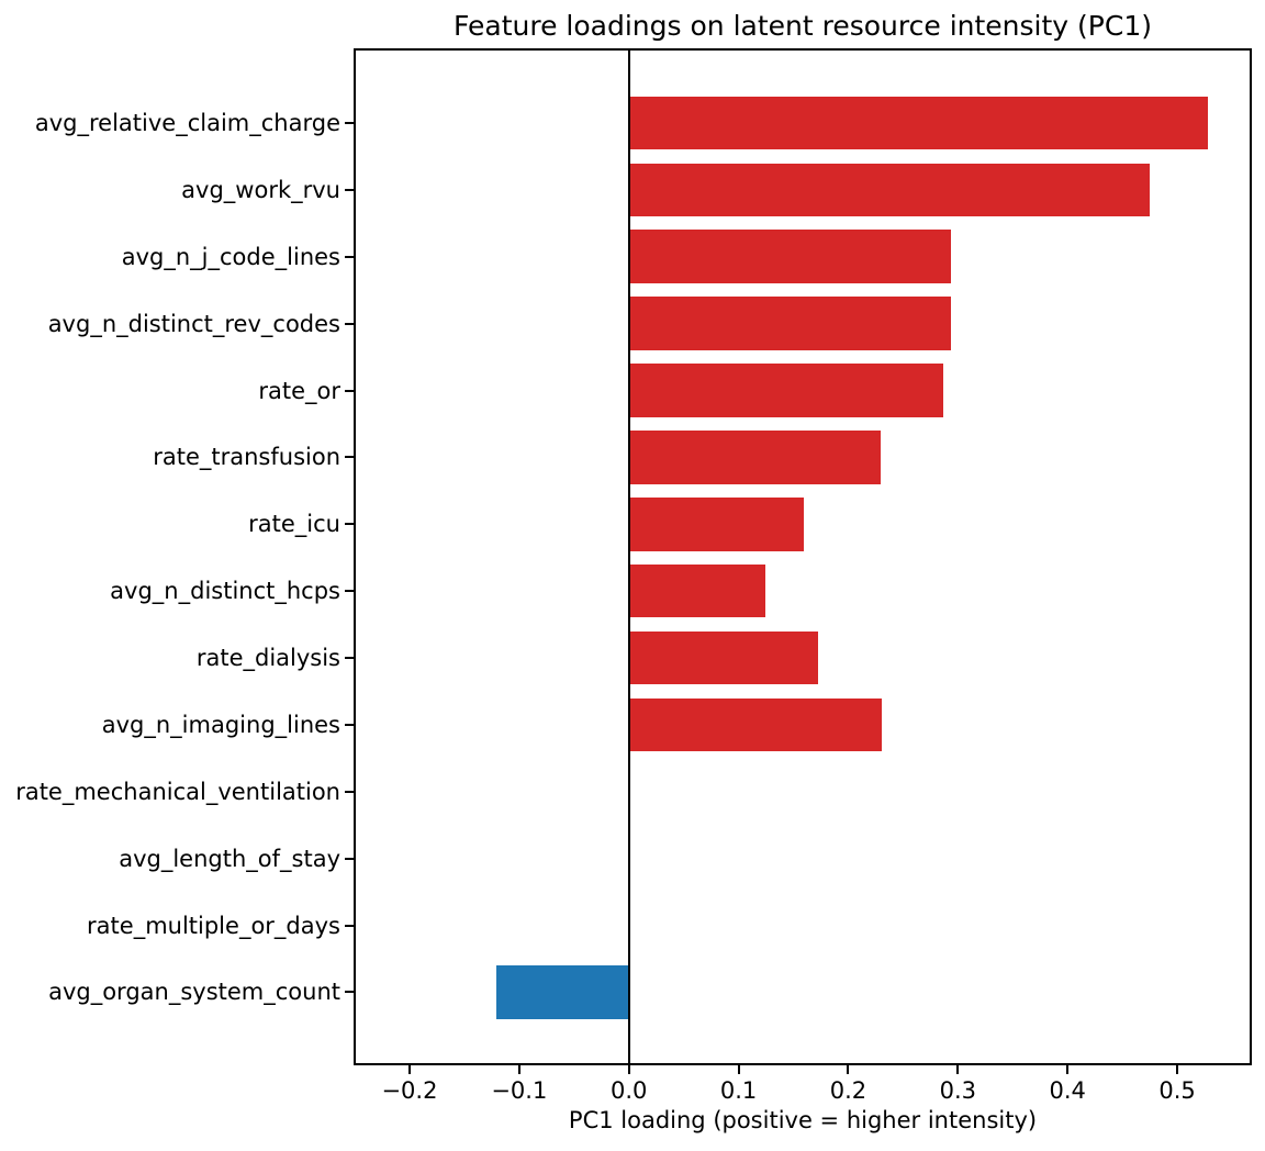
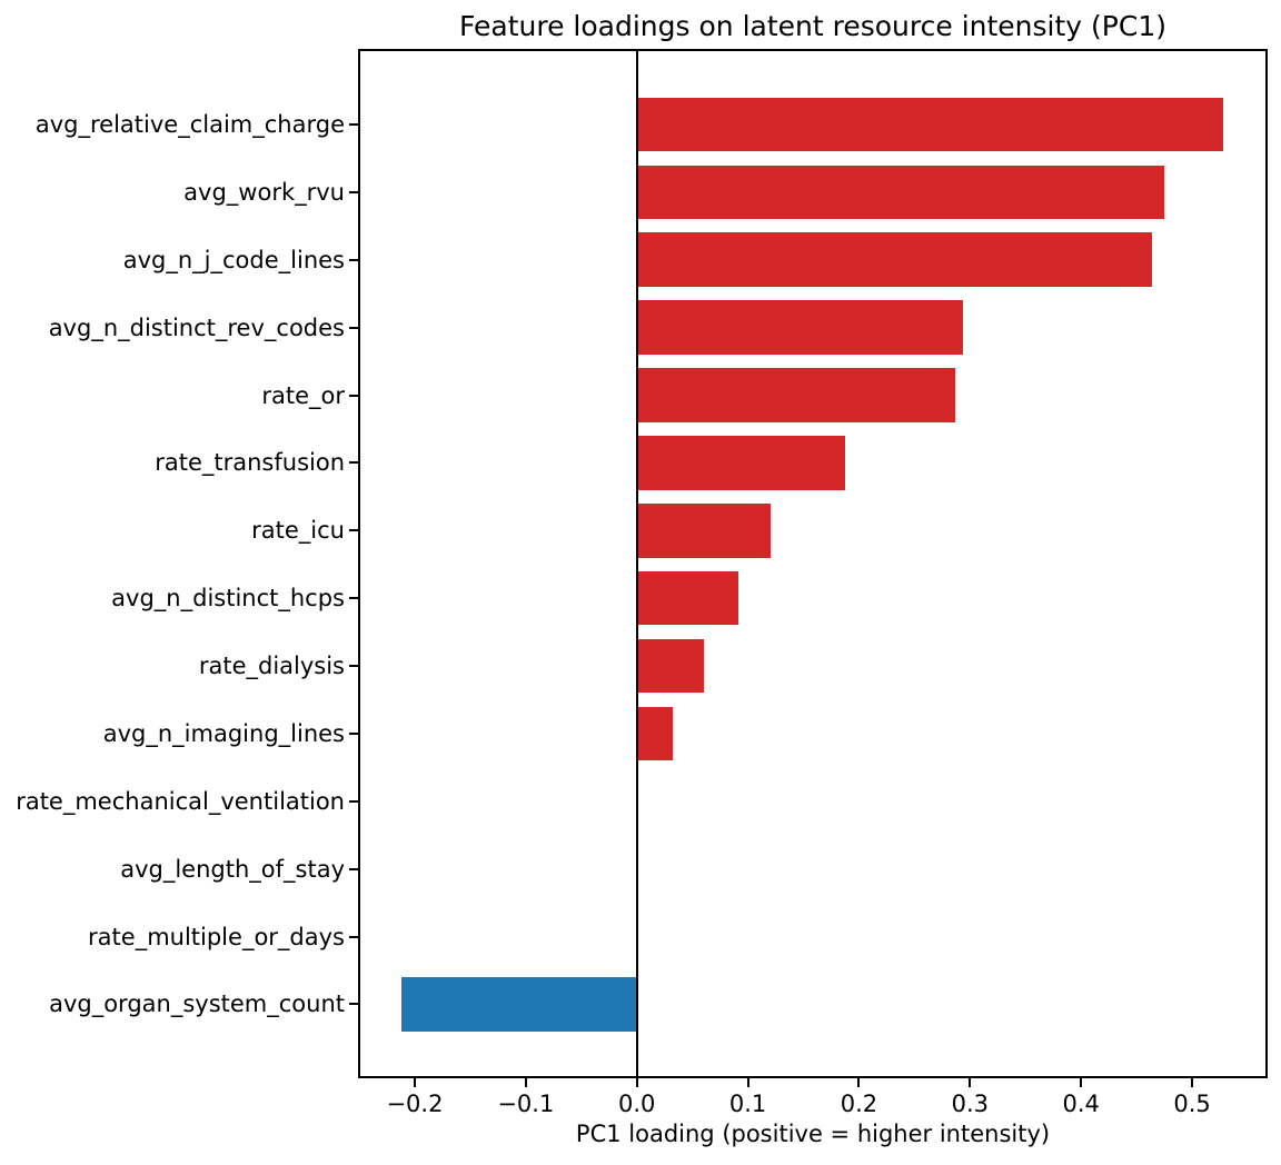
avg_n_j_code_lines: 0.294 -> 0.464
rate_transfusion: 0.230 -> 0.188
rate_icu: 0.160 -> 0.120
avg_n_distinct_hcps: 0.124 -> 0.091
rate_dialysis: 0.173 -> 0.060
avg_n_imaging_lines: 0.231 -> 0.032
avg_organ_system_count: -0.121 -> -0.212
